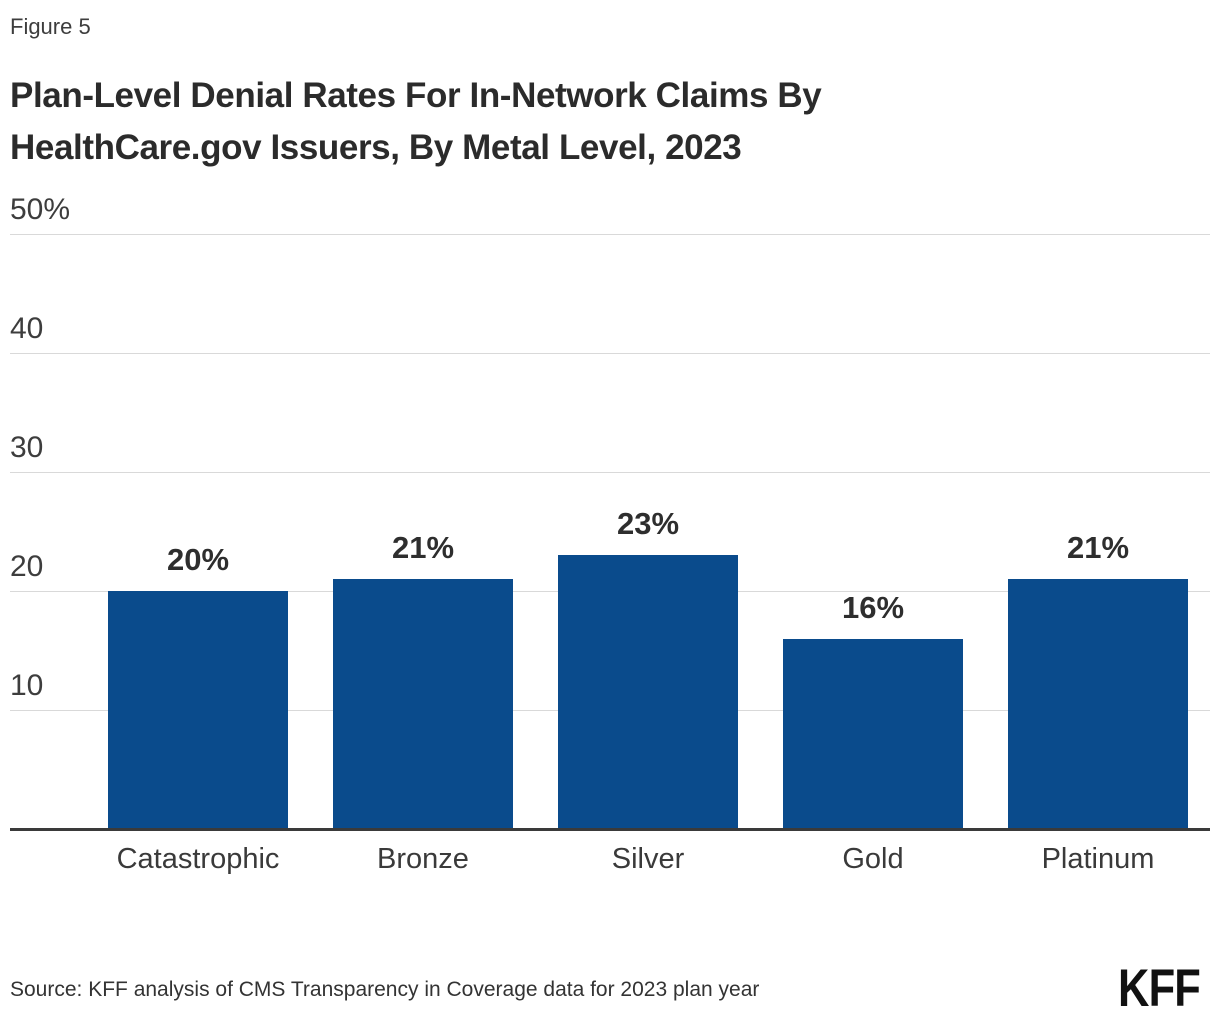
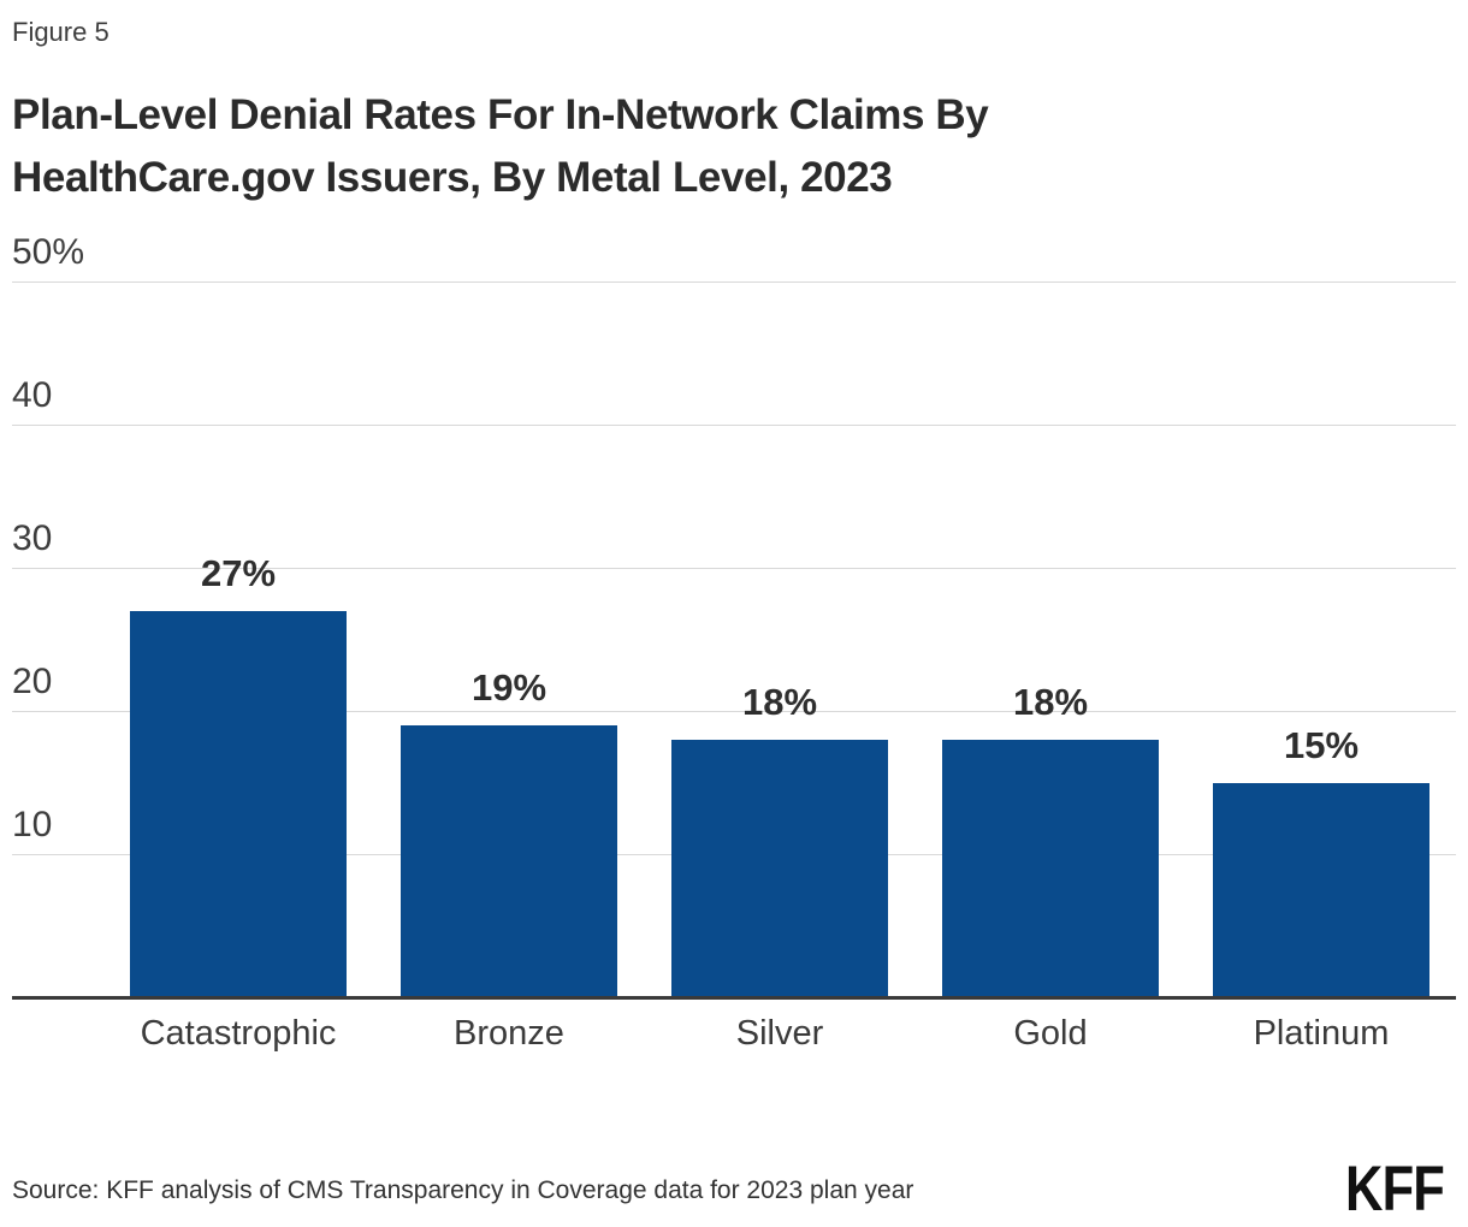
Catastrophic: 20% -> 27%
Bronze: 21% -> 19%
Silver: 23% -> 18%
Gold: 16% -> 18%
Platinum: 21% -> 15%
